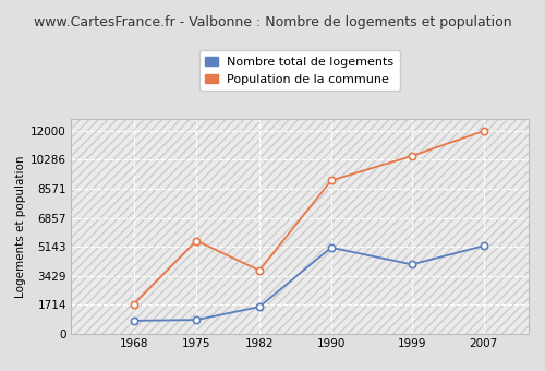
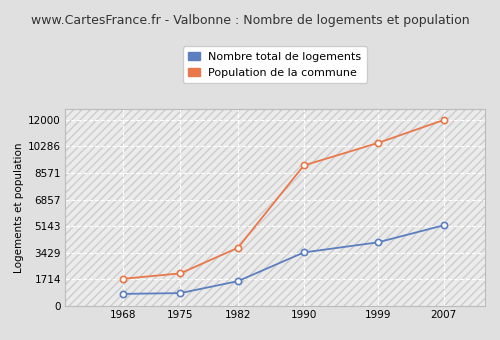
Population de la commune/1975: 5500 -> 2100
Nombre total de logements/1990: 5100 -> 3400
